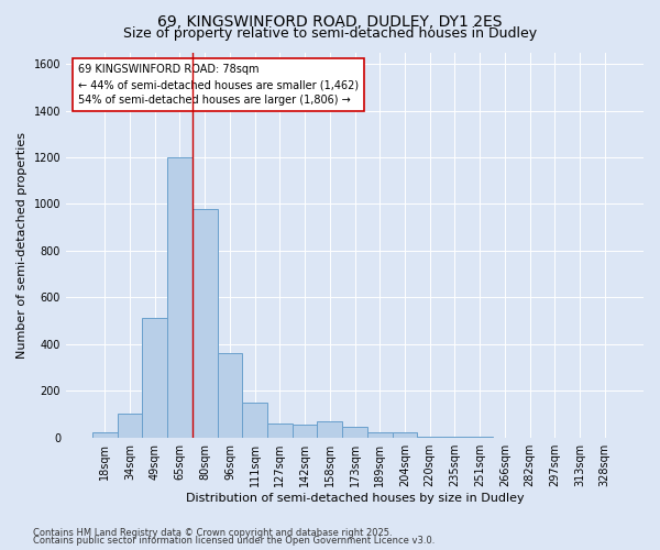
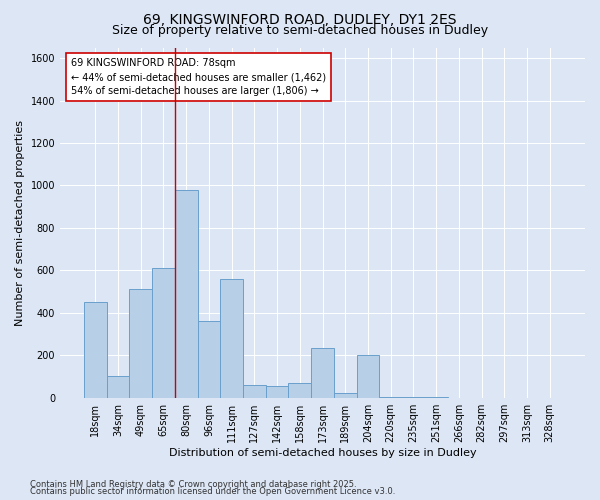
18sqm: 20 -> 450
65sqm: 1200 -> 610
111sqm: 150 -> 560
173sqm: 45 -> 235
204sqm: 20 -> 200
